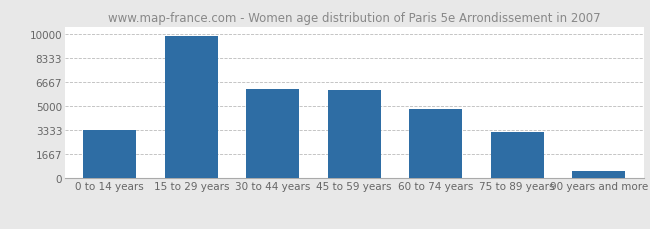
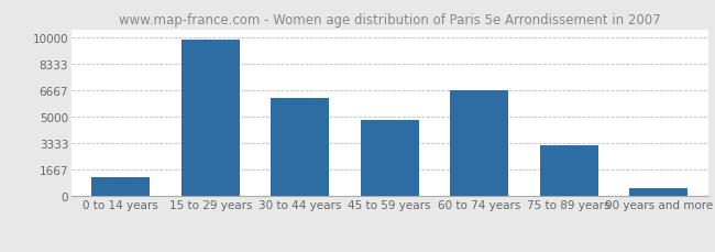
0 to 14 years: 3400 -> 1200
45 to 59 years: 6100 -> 4800
60 to 74 years: 4800 -> 6700
